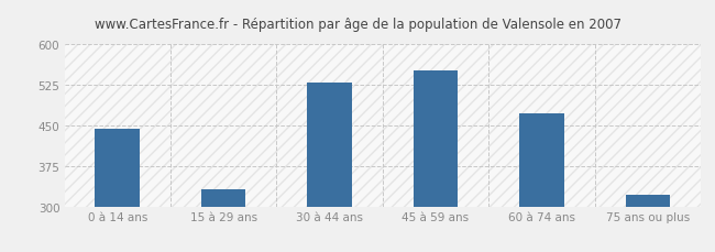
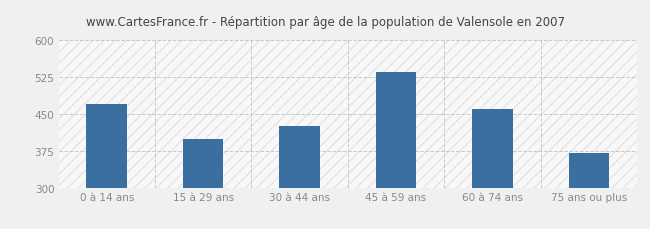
0 à 14 ans: 443 -> 470
15 à 29 ans: 332 -> 400
30 à 44 ans: 530 -> 425
45 à 59 ans: 552 -> 535
60 à 74 ans: 472 -> 460
75 ans ou plus: 322 -> 370
